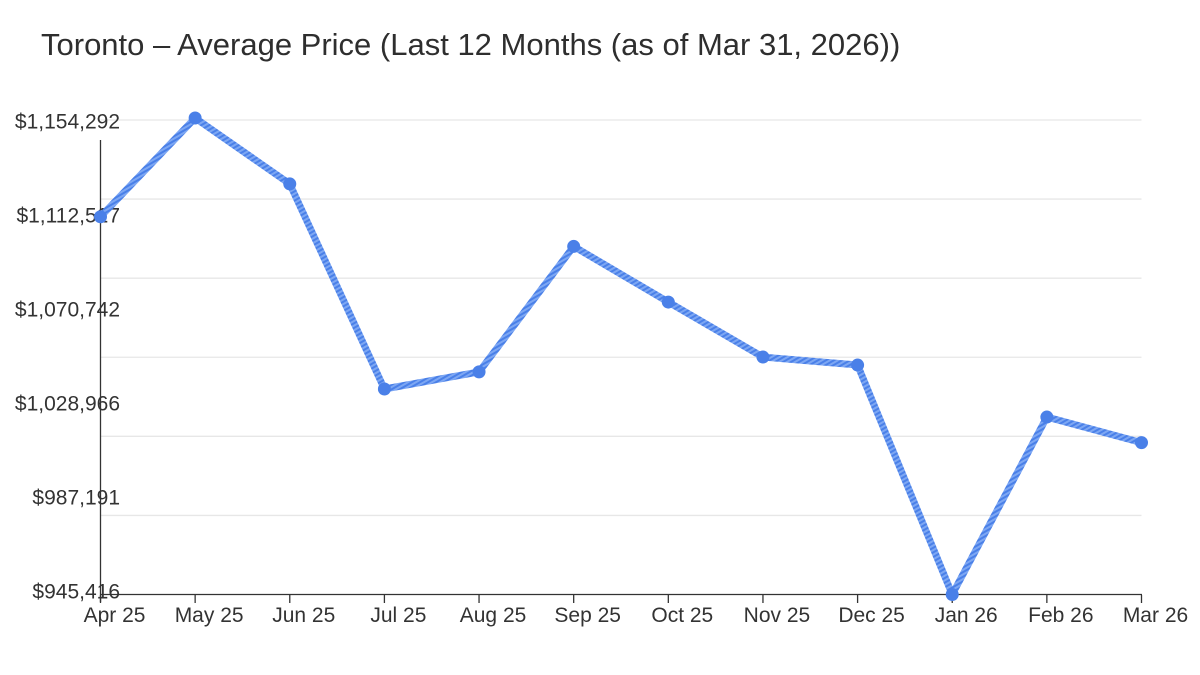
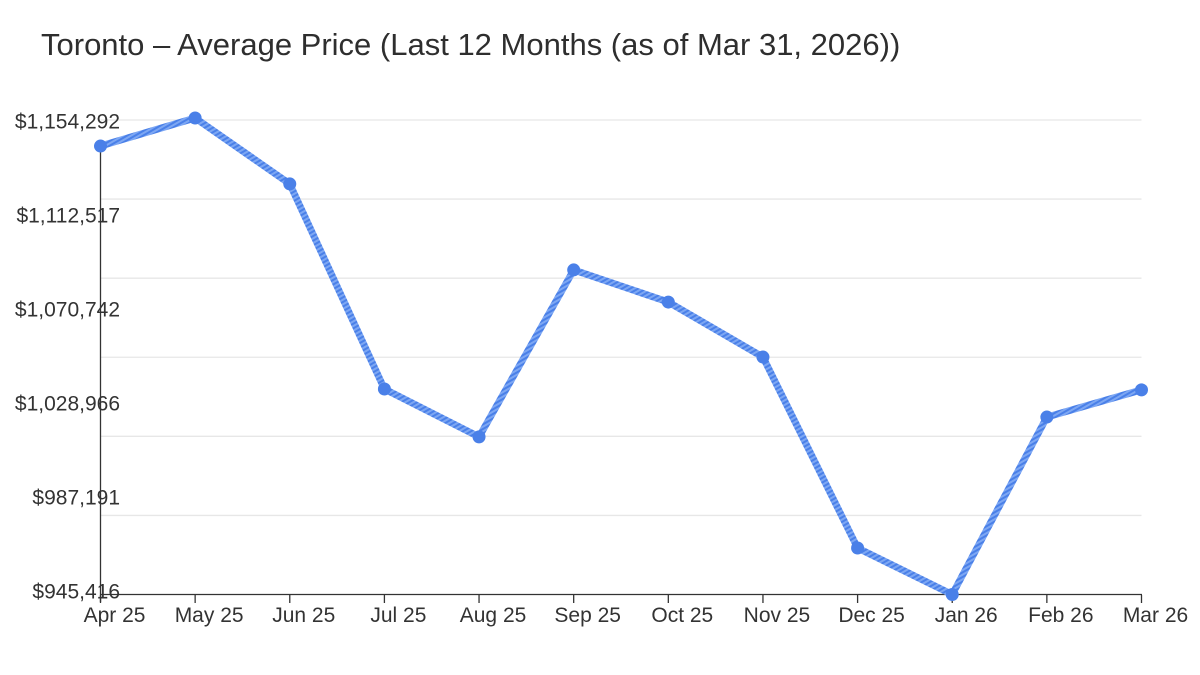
Apr 25: $1111000 -> $1142000
Aug 25: $1043000 -> $1014000
Sep 25: $1098000 -> $1088000
Dec 25: $1046000 -> $966000
Mar 26: $1012000 -> $1035000
